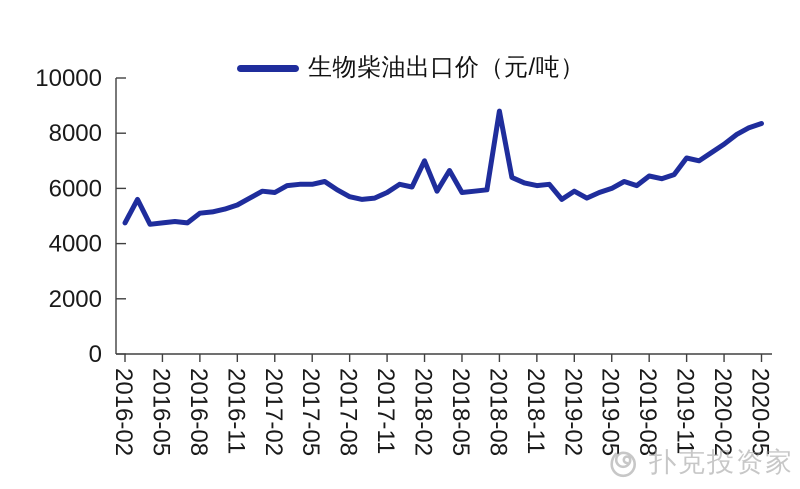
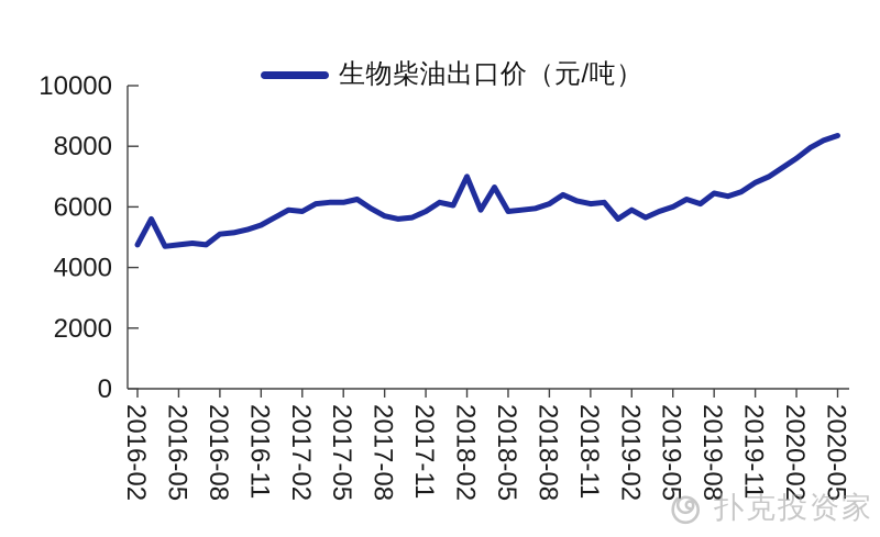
2018-08: 8800 -> 6100
2019-11: 7100 -> 6800
